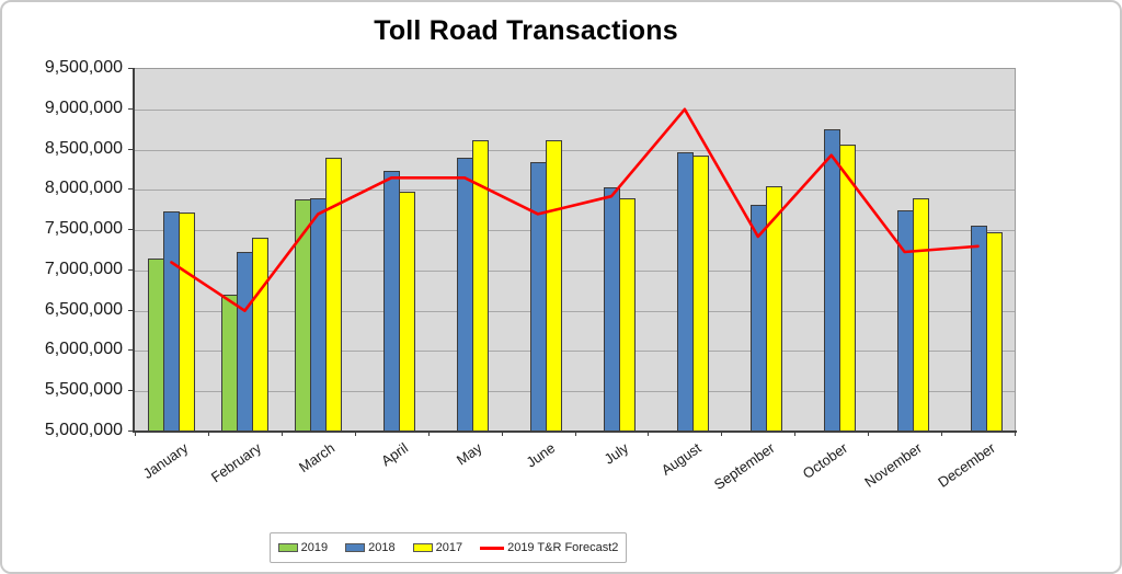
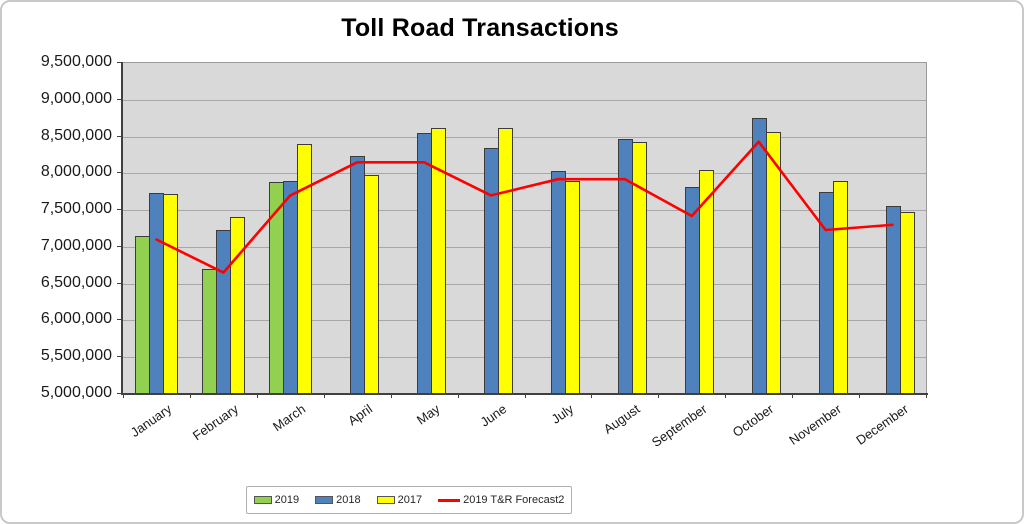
2019 T&R Forecast2/February: 6500000 -> 6600000
2018/May: 8400000 -> 8600000
2019 T&R Forecast2/August: 9000000 -> 7900000
